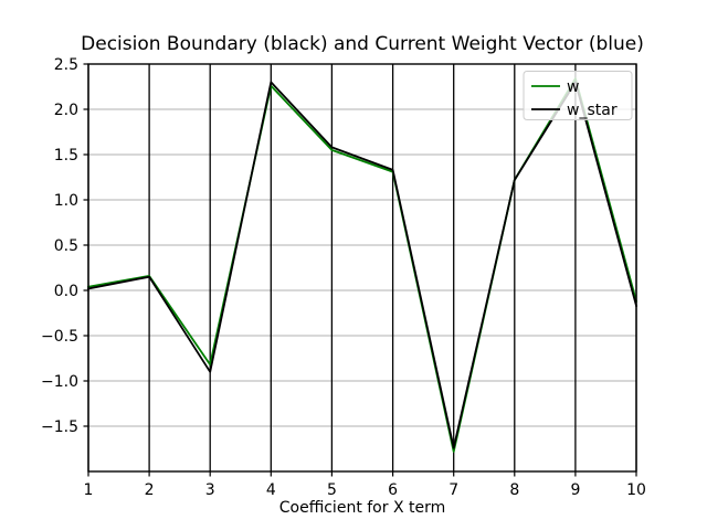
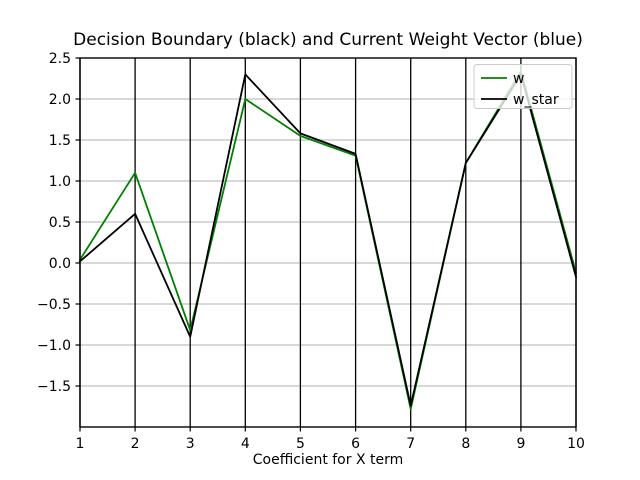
w/2: 0.2 -> 1.1
w_star/2: 0.1 -> 0.6
w/4: 2.3 -> 2.0
